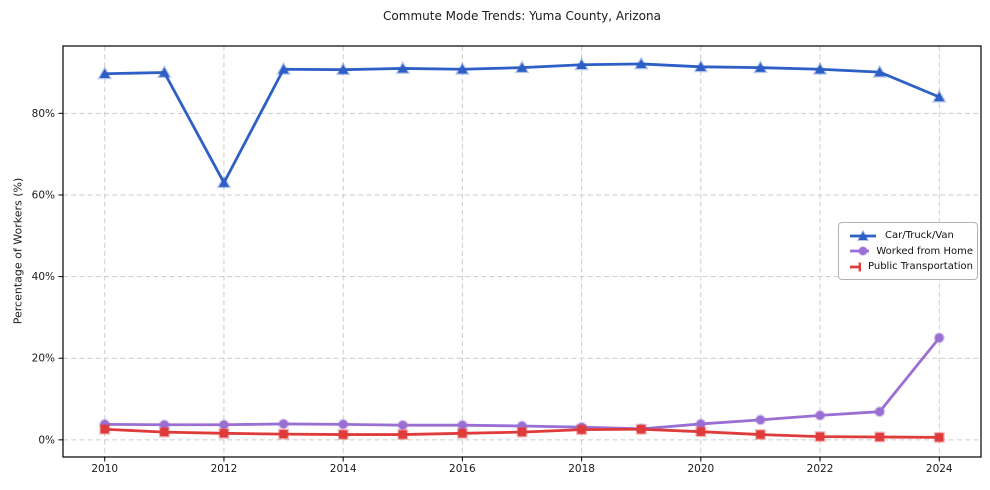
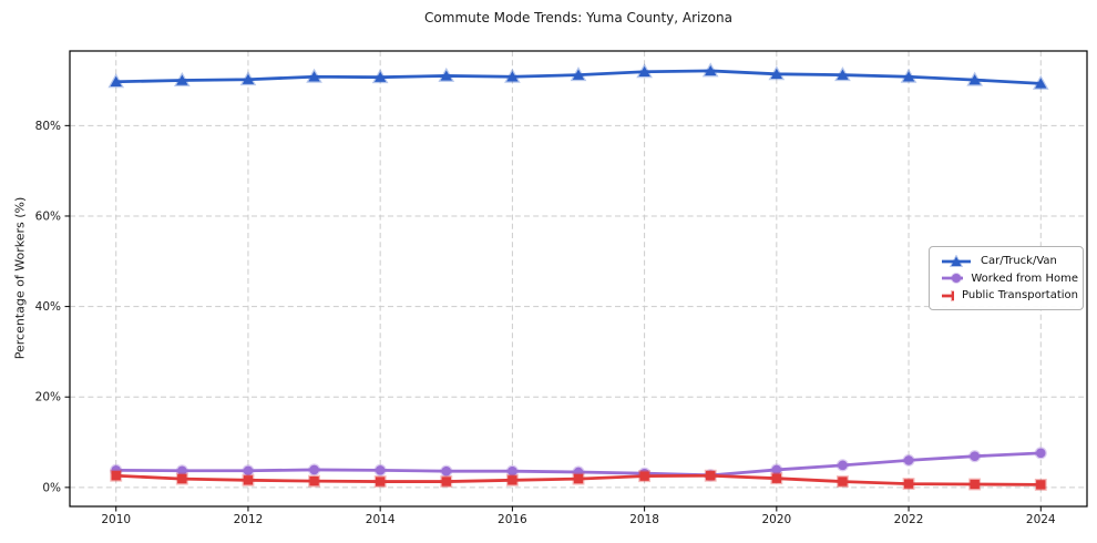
Car/Truck/Van/2012: 63% -> 90%
Car/Truck/Van/2024: 84% -> 89%
Worked from Home/2024: 25% -> 8%
